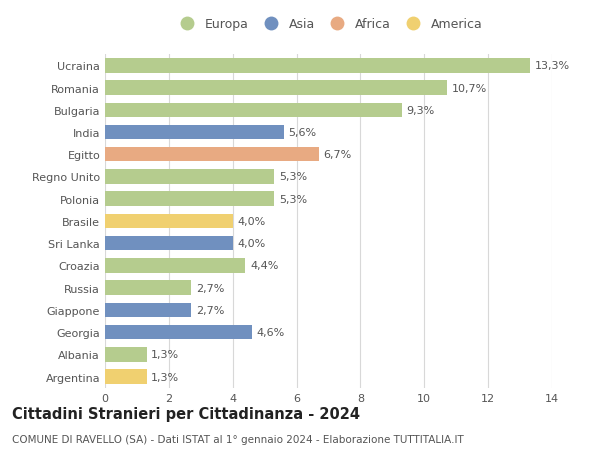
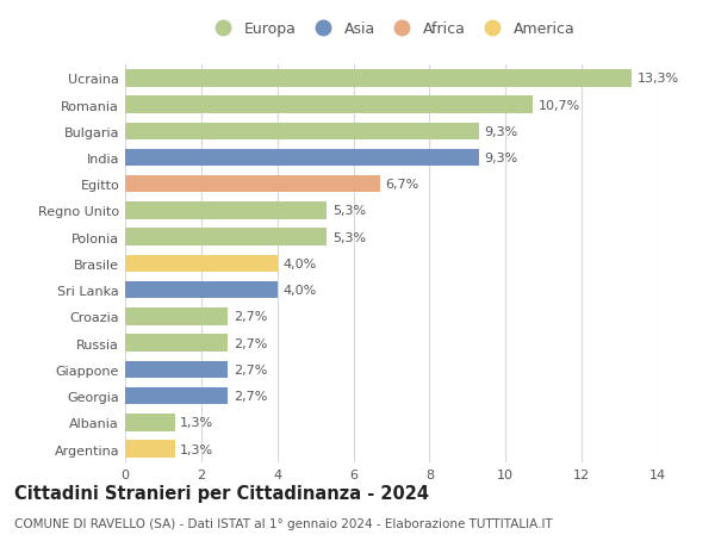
India: 5,6% -> 9,3%
Croazia: 4,4% -> 2,7%
Georgia: 4,6% -> 2,7%
